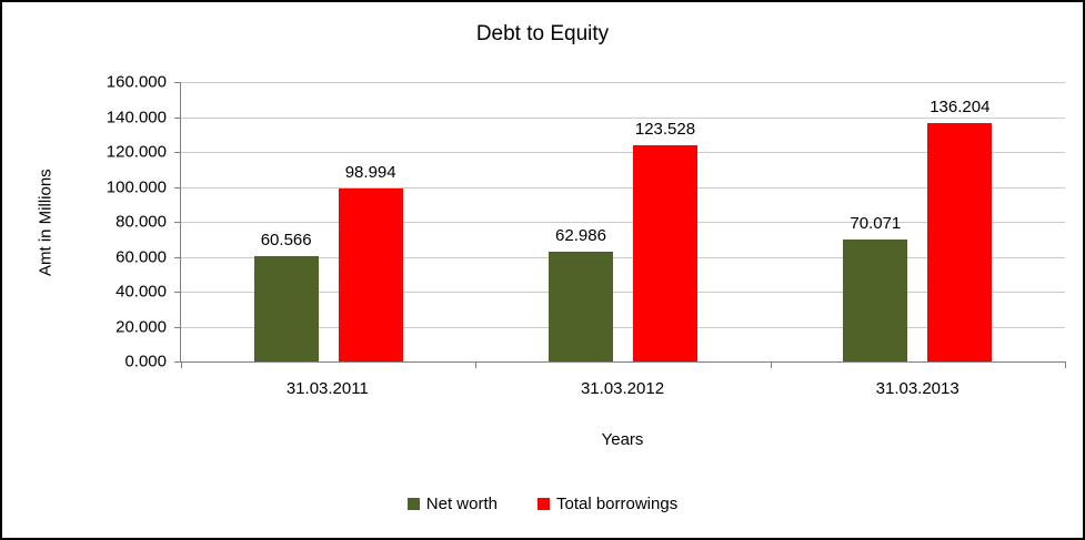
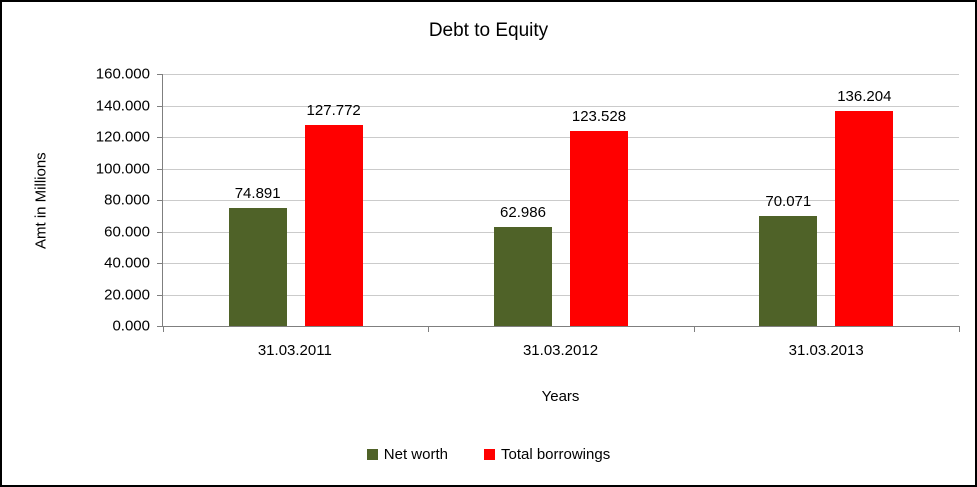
Net worth/31.03.2011: 60.566 -> 74.891
Total borrowings/31.03.2011: 98.994 -> 127.772
